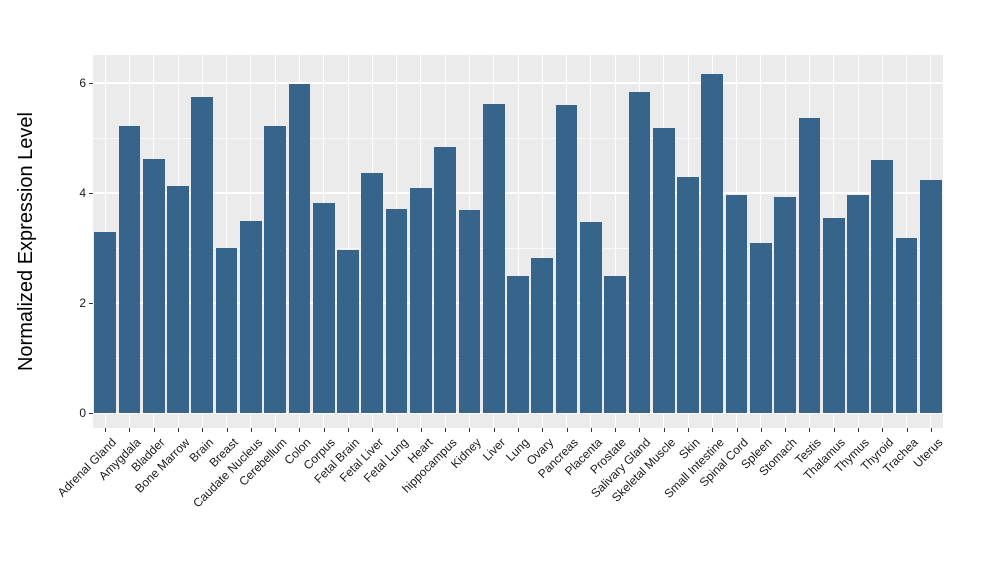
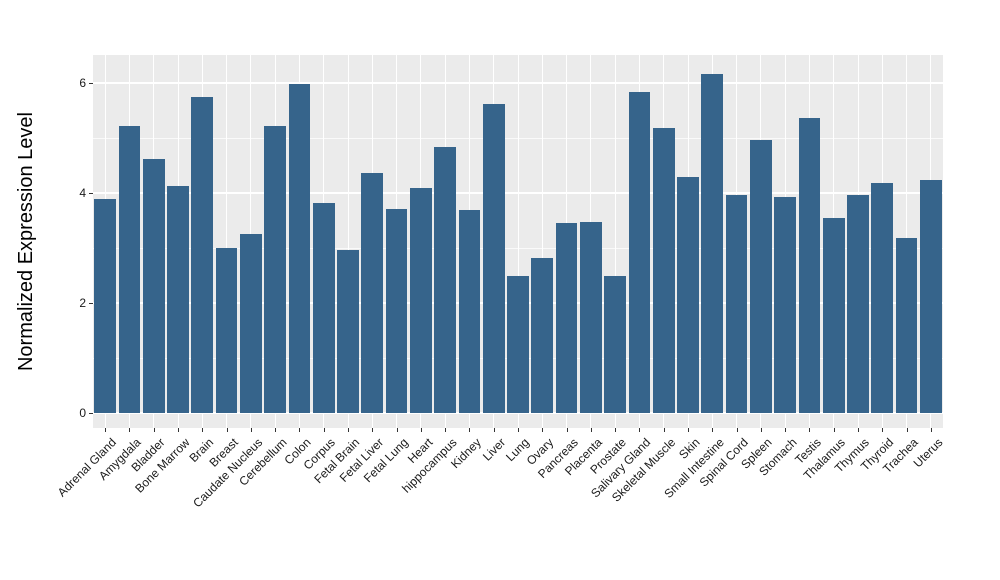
Adrenal Gland: 3.3 -> 3.9
Caudate Nucleus: 3.5 -> 3.2
Pancreas: 5.6 -> 3.5
Spleen: 3.1 -> 5.0
Thyroid: 4.6 -> 4.2
